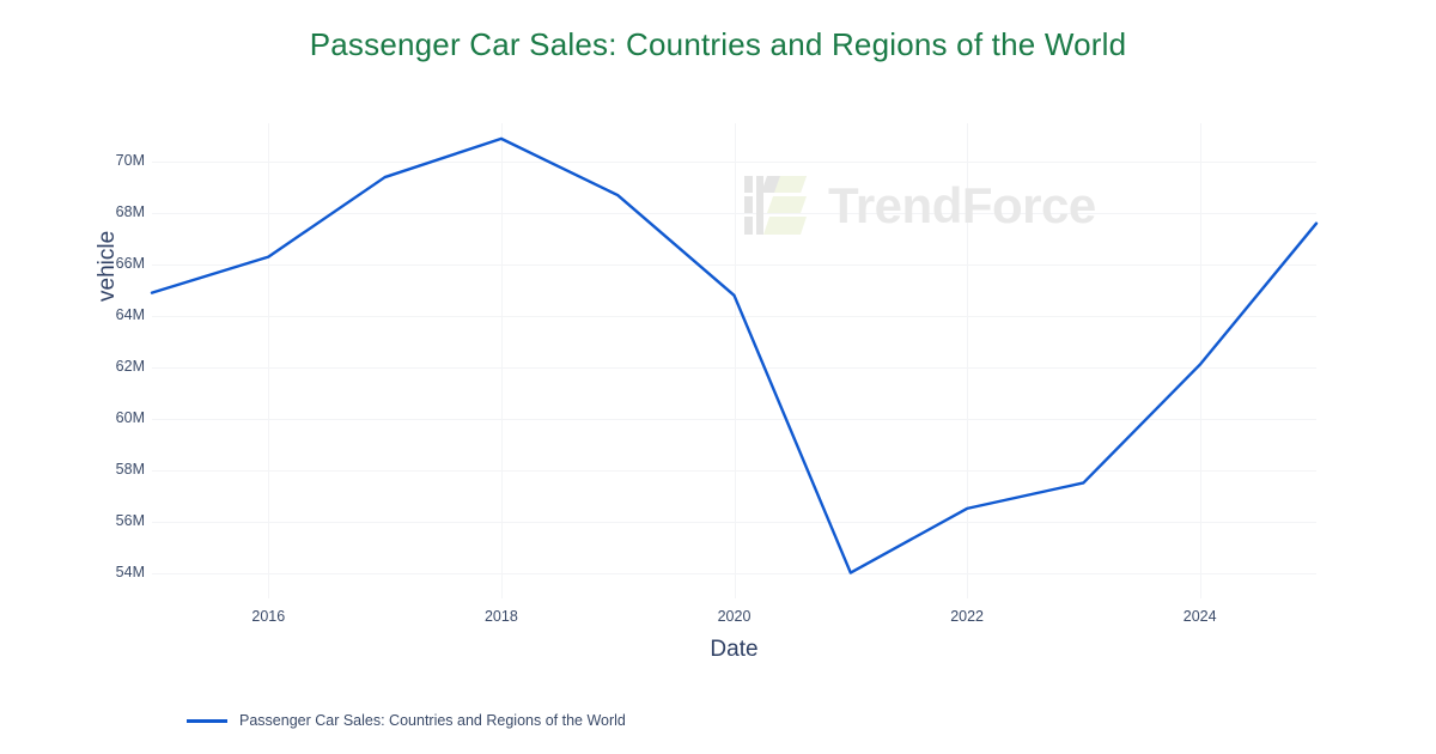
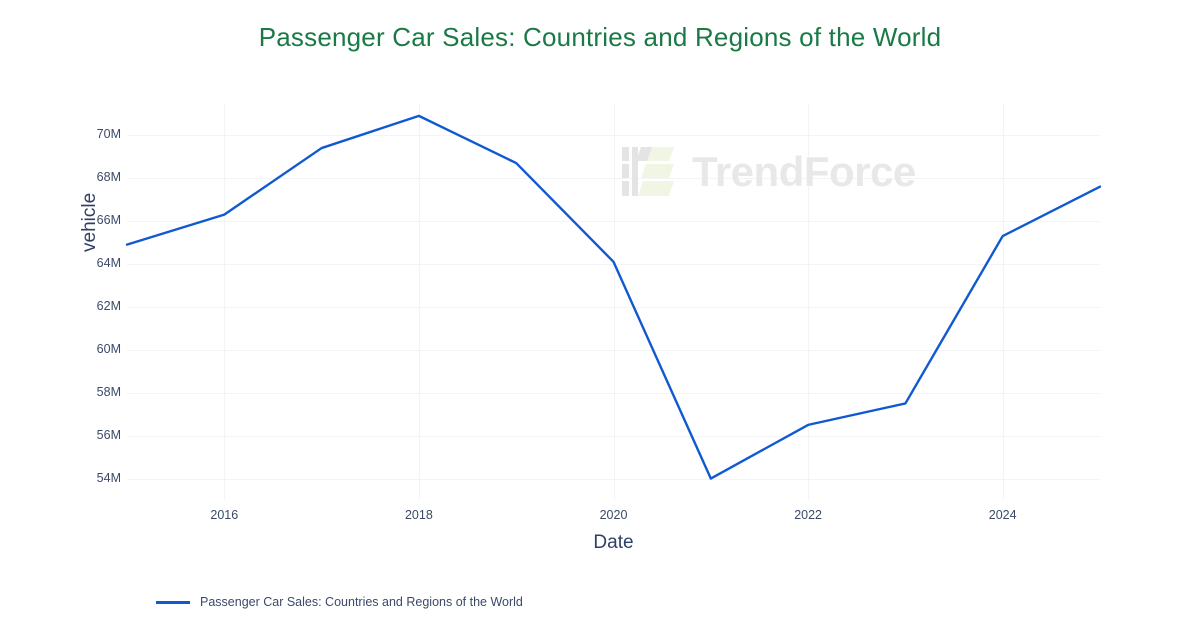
2020: 64.8M -> 64.1M
2024: 62.1M -> 65.3M
